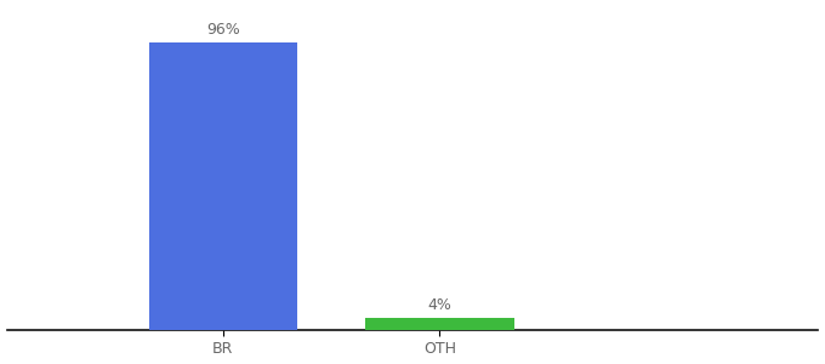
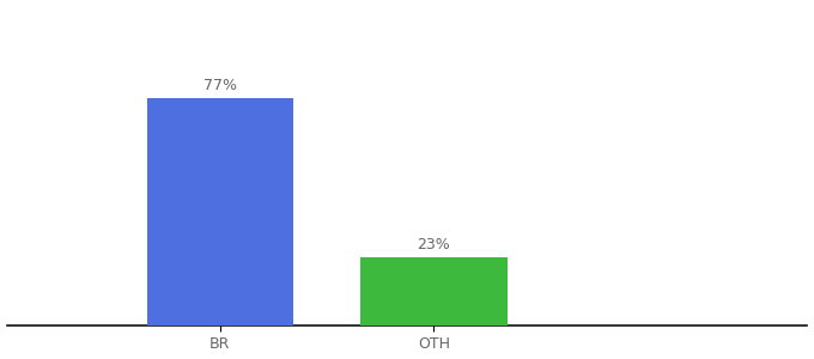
BR: 96% -> 77%
OTH: 4% -> 23%
